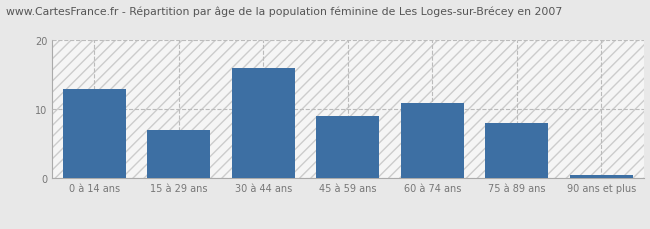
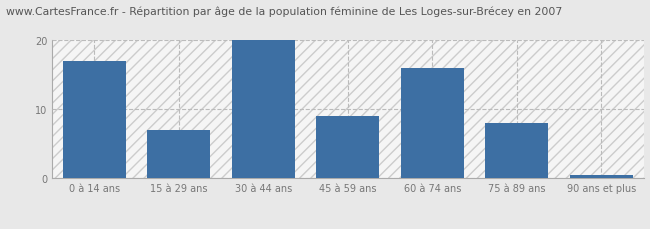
0 à 14 ans: 13.0 -> 17.0
30 à 44 ans: 16.0 -> 20.0
60 à 74 ans: 11.0 -> 16.0
